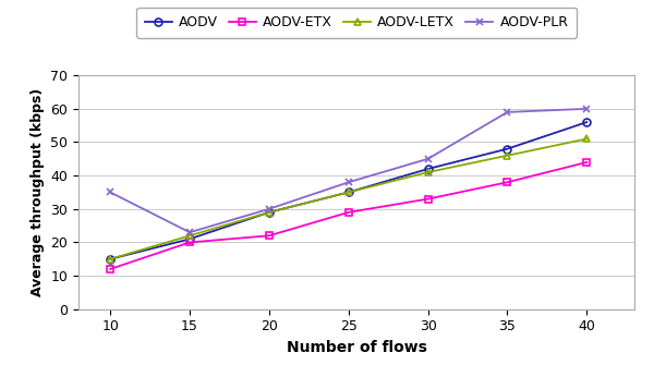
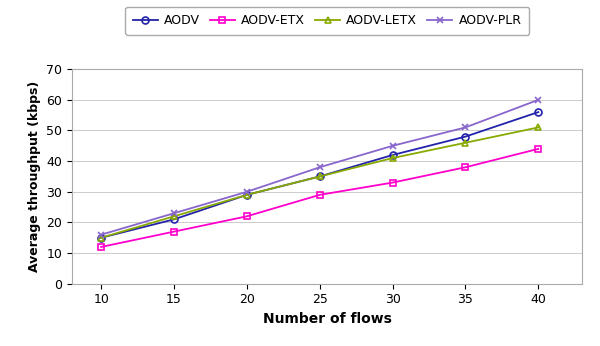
AODV-PLR/10: 35 -> 16
AODV-ETX/15: 20 -> 17
AODV-PLR/35: 59 -> 51
